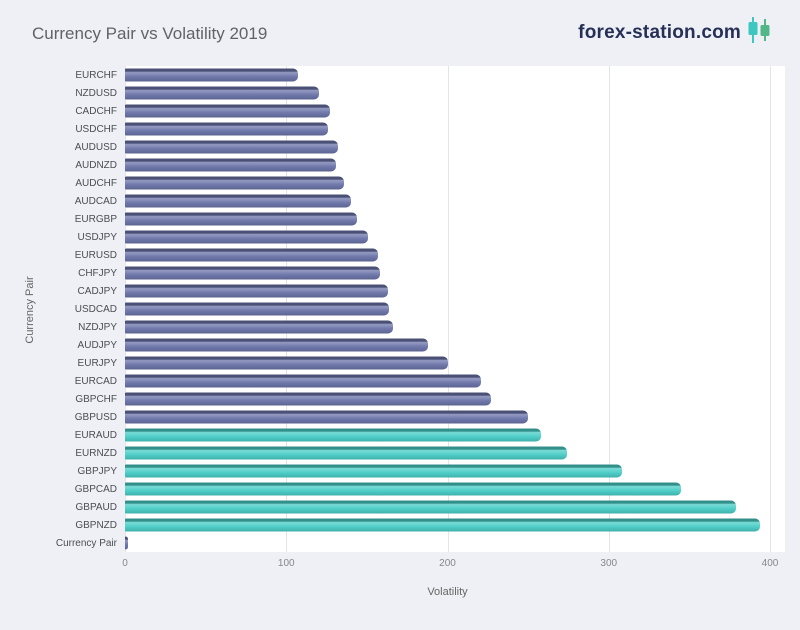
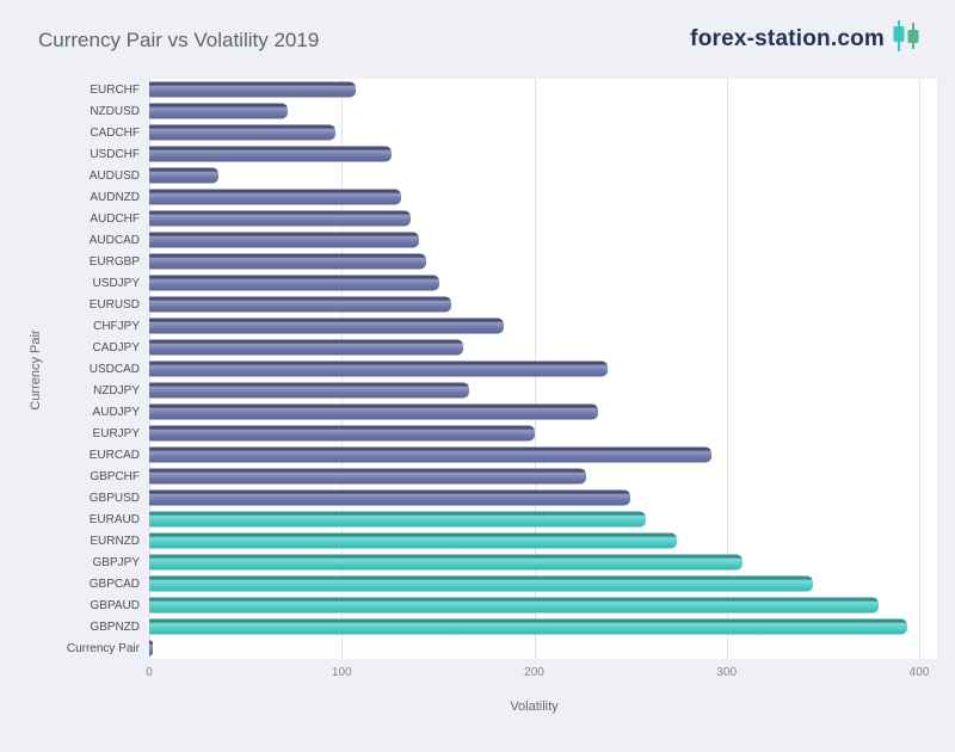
NZDUSD: 120 -> 72
CADCHF: 127 -> 97
AUDUSD: 132 -> 36
CHFJPY: 158 -> 184
USDCAD: 164 -> 238
AUDJPY: 188 -> 233
EURCAD: 221 -> 292
